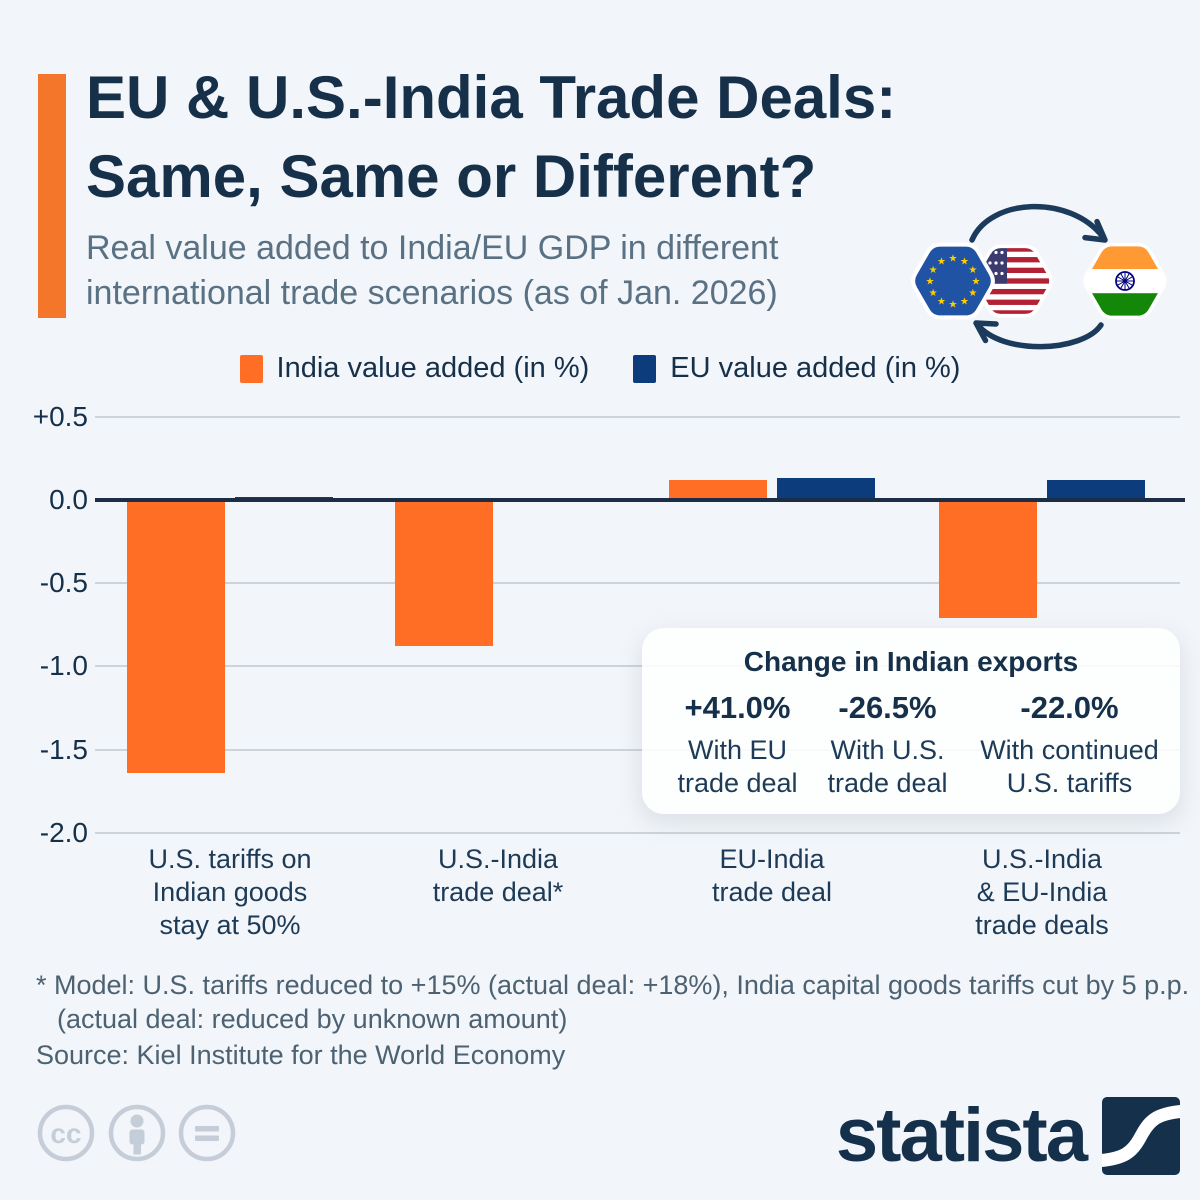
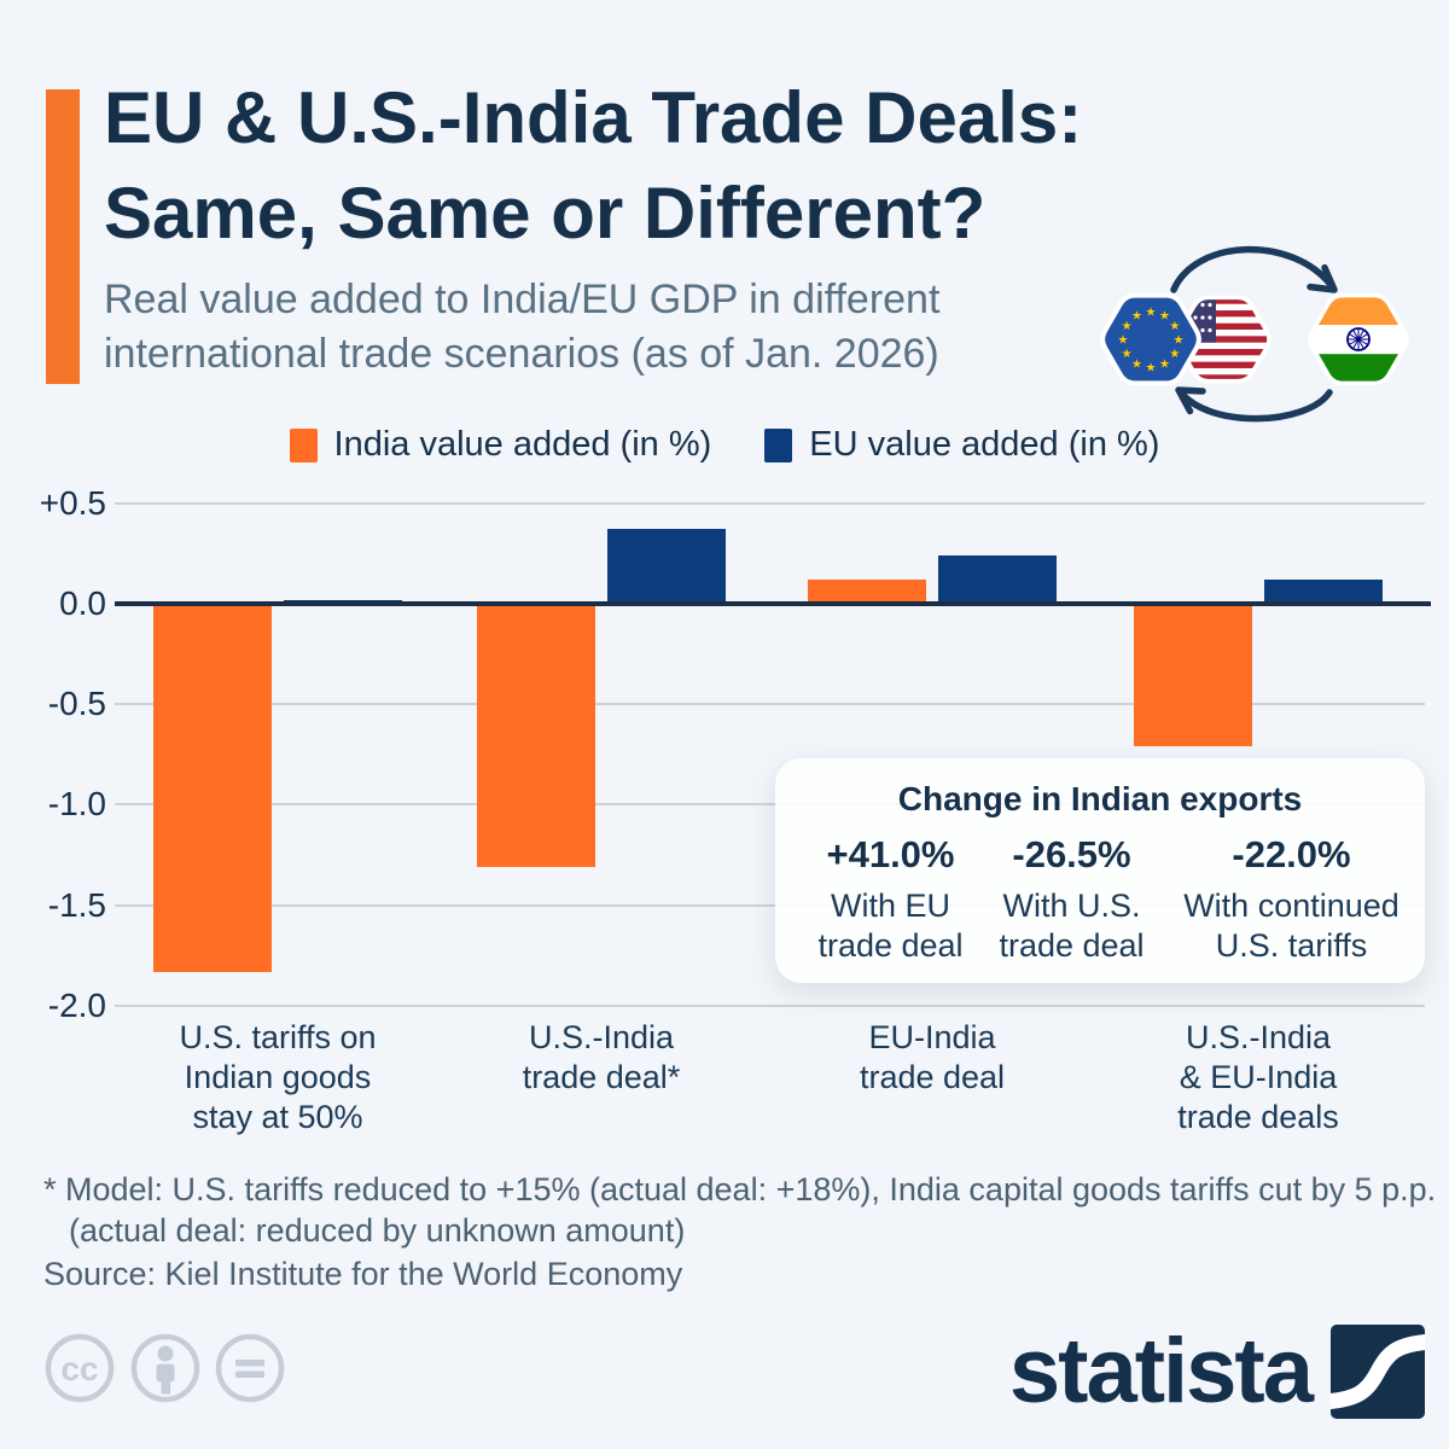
India value added (in %)/U.S. tariffs on Indian goods stay at 50%: -1.64 -> -1.83
India value added (in %)/U.S.-India trade deal*: -0.88 -> -1.31
EU value added (in %)/U.S.-India trade deal*: 0.01 -> 0.37
EU value added (in %)/EU-India trade deal: 0.13 -> 0.24
